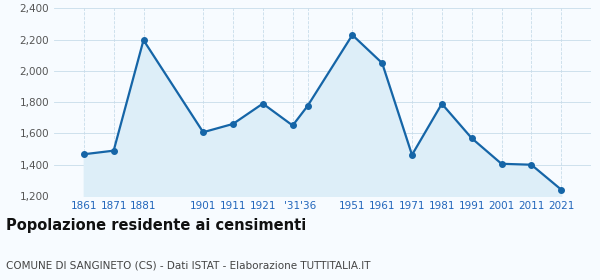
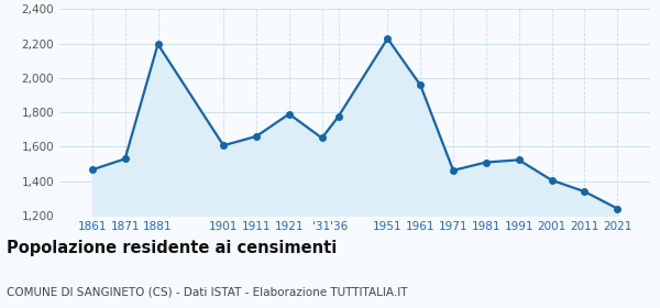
1871: 1,490 -> 1,530
1961: 2,050 -> 1,960
1981: 1,790 -> 1,510
1991: 1,570 -> 1,520
2011: 1,400 -> 1,340
